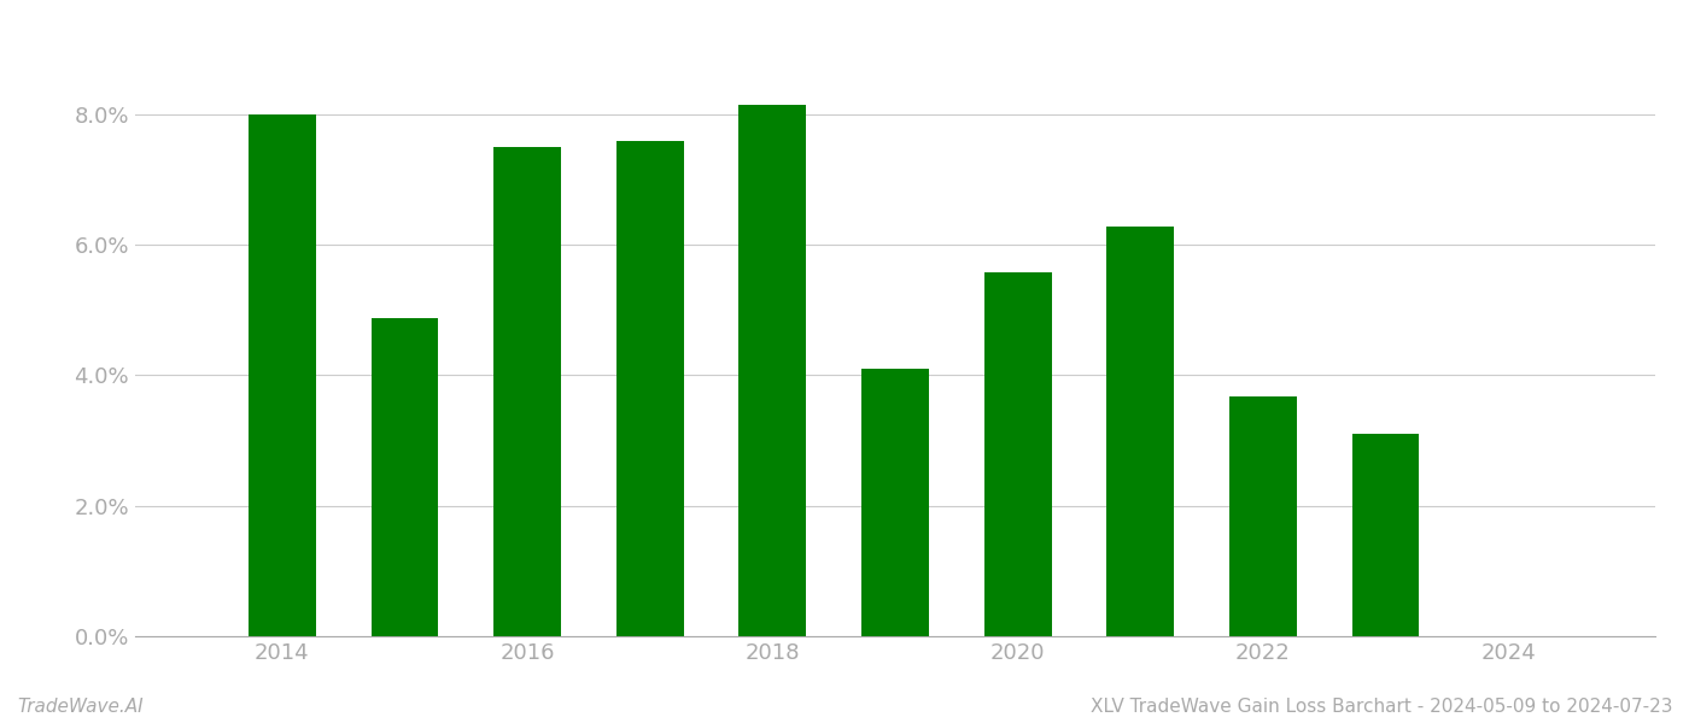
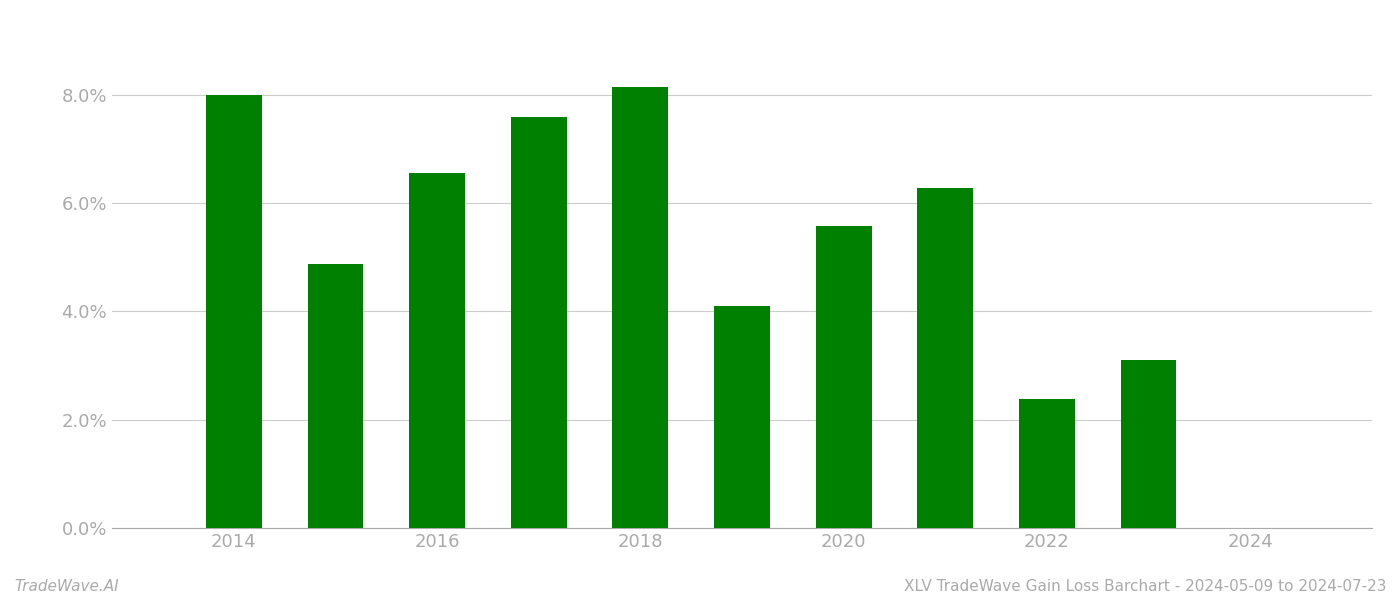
2016: 7.50% -> 6.56%
2022: 3.68% -> 2.38%
